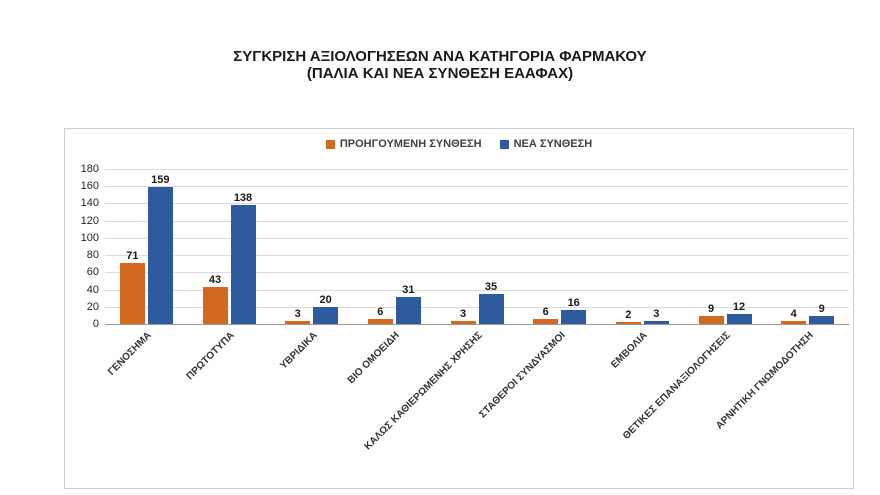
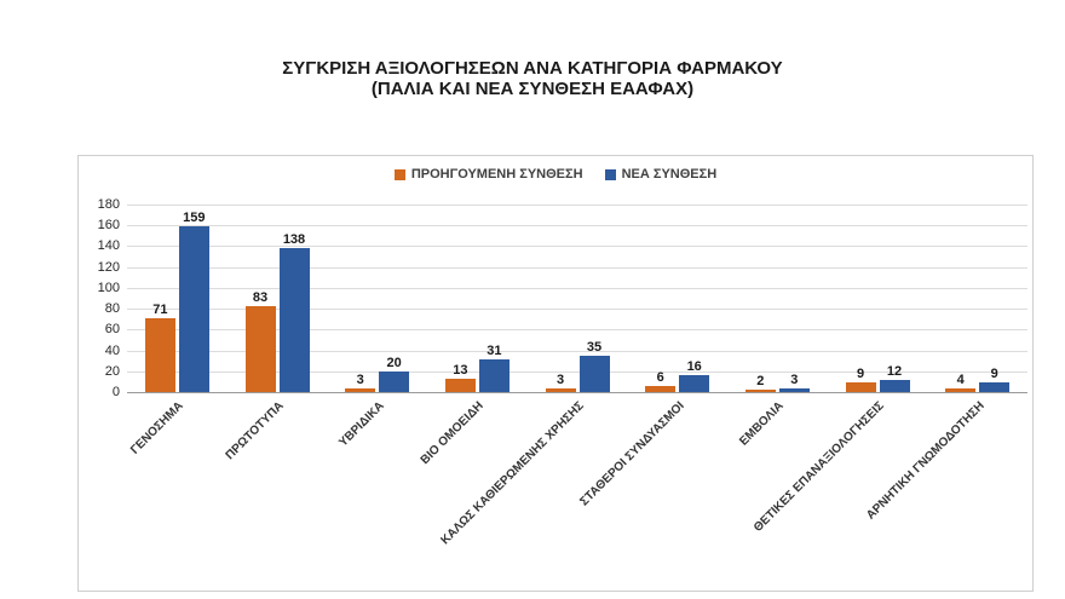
ΠΡΟΗΓΟΥΜΕΝΗ ΣΥΝΘΕΣΗ/ΠΡΩΤΟΤΥΠΑ: 43 -> 83
ΠΡΟΗΓΟΥΜΕΝΗ ΣΥΝΘΕΣΗ/ΒΙΟ ΟΜΟΕΙΔΗ: 6 -> 13
